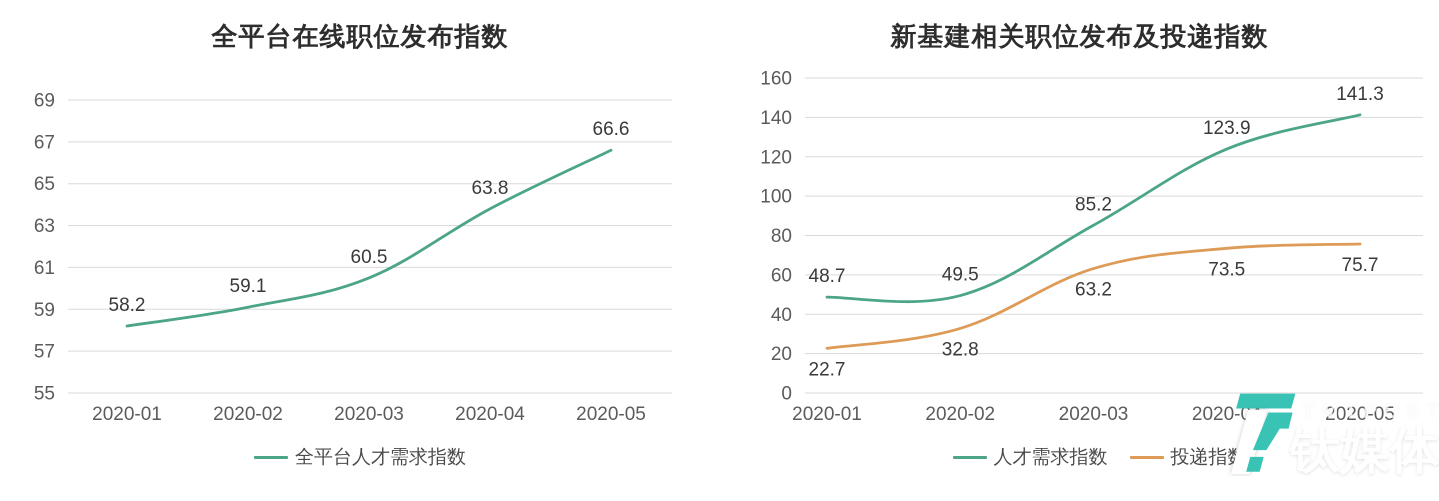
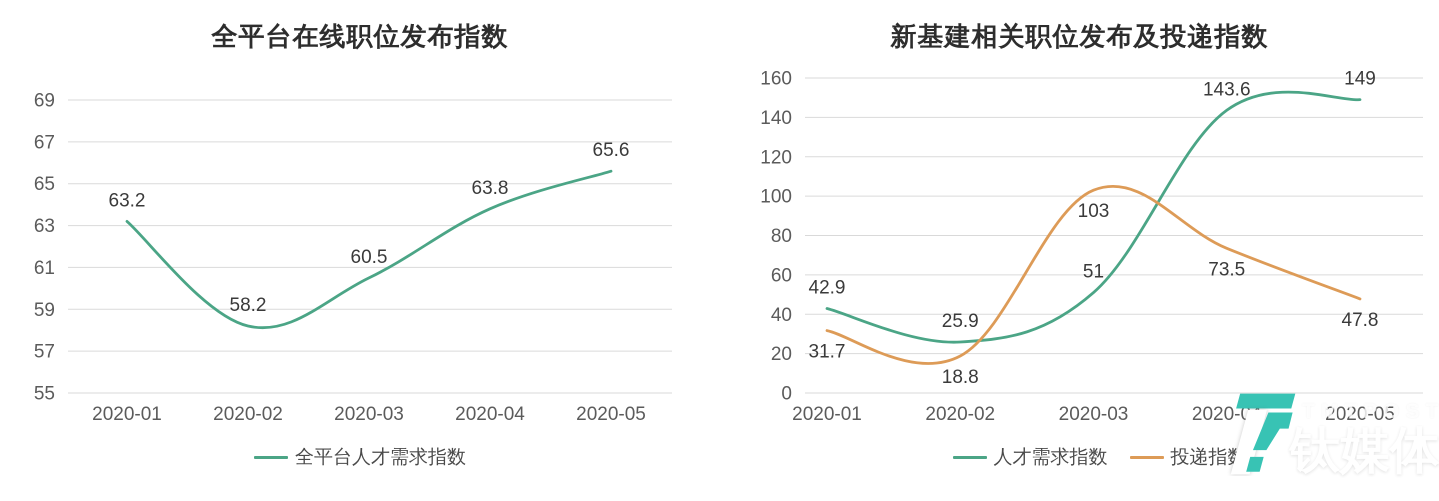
全平台在线职位发布指数/2020-01: 58.2 -> 63.2
全平台在线职位发布指数/2020-02: 59.1 -> 58.2
全平台在线职位发布指数/2020-05: 66.6 -> 65.6
新基建相关职位发布及投递指数/人才需求指数/2020-01: 48.7 -> 42.9
新基建相关职位发布及投递指数/投递指数/2020-01: 22.7 -> 31.7
新基建相关职位发布及投递指数/人才需求指数/2020-02: 49.5 -> 25.9
新基建相关职位发布及投递指数/投递指数/2020-02: 32.8 -> 18.8
新基建相关职位发布及投递指数/人才需求指数/2020-03: 85.2 -> 51
新基建相关职位发布及投递指数/投递指数/2020-03: 63.2 -> 103
新基建相关职位发布及投递指数/人才需求指数/2020-04: 123.9 -> 143.6
新基建相关职位发布及投递指数/人才需求指数/2020-05: 141.3 -> 149
新基建相关职位发布及投递指数/投递指数/2020-05: 75.7 -> 47.8
